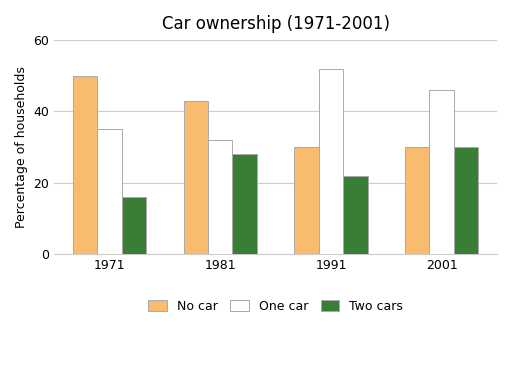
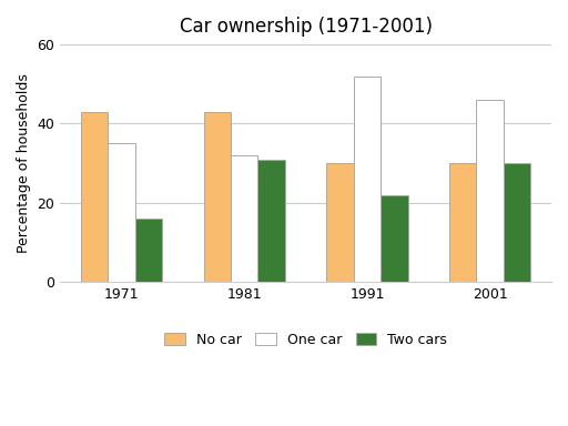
No car/1971: 50 -> 43
Two cars/1981: 28 -> 31
